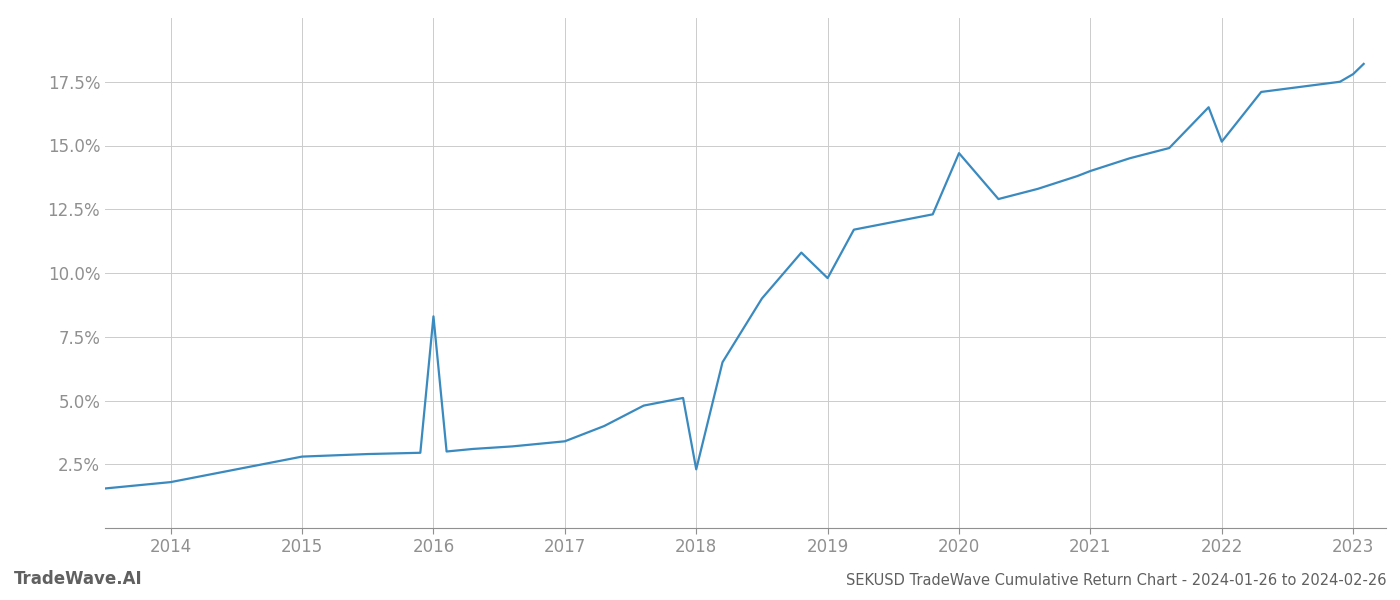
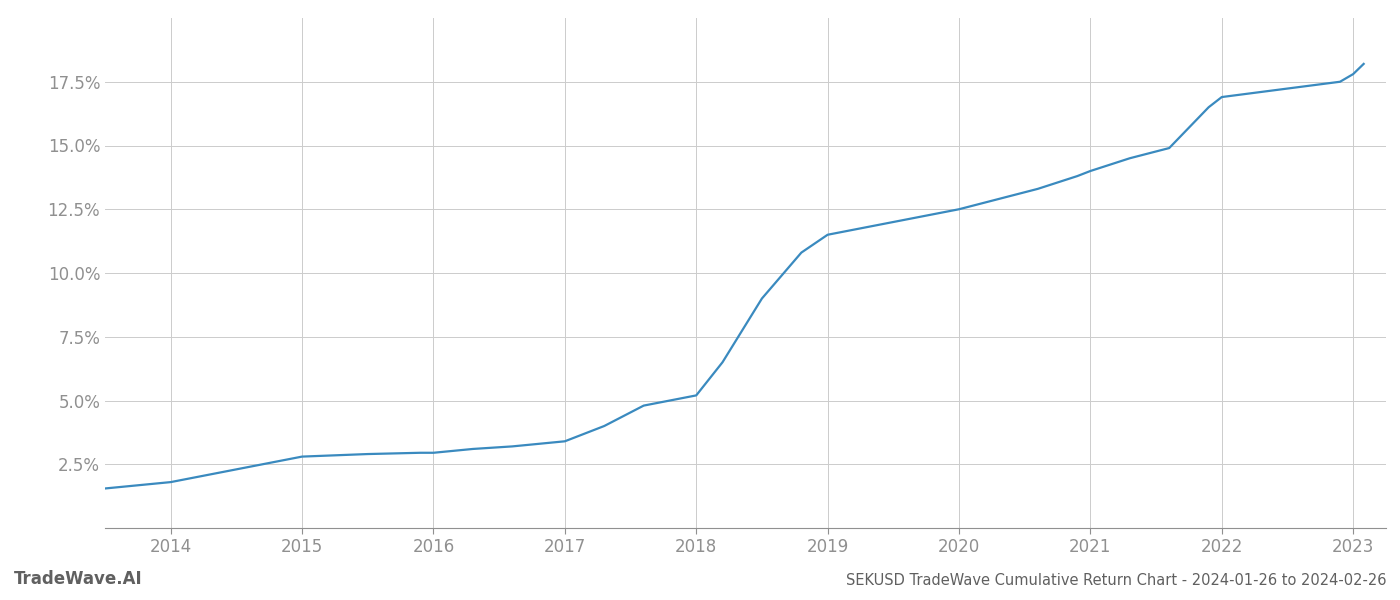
2016: 8.30% -> 2.95%
2018: 2.30% -> 5.20%
2019: 9.80% -> 11.50%
2020: 14.70% -> 12.50%
2022: 15.15% -> 16.90%
